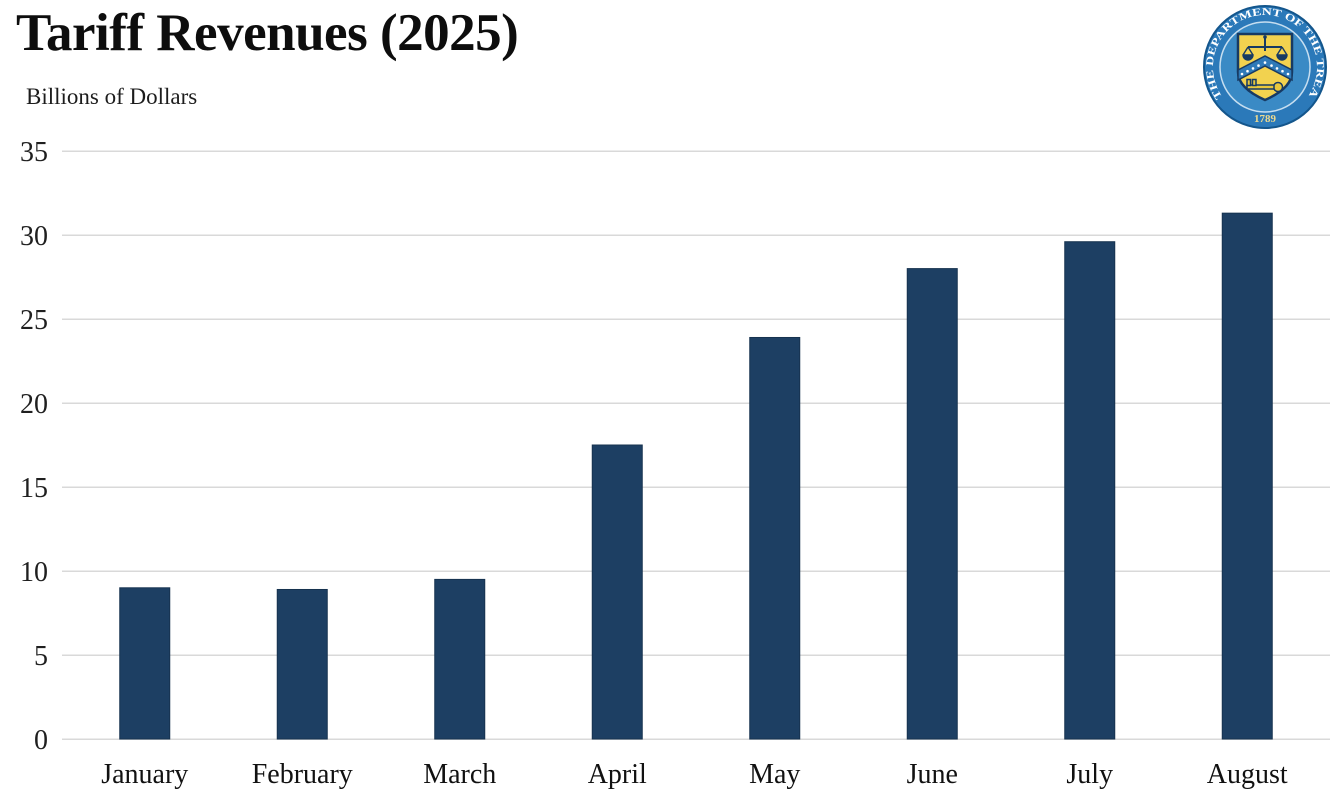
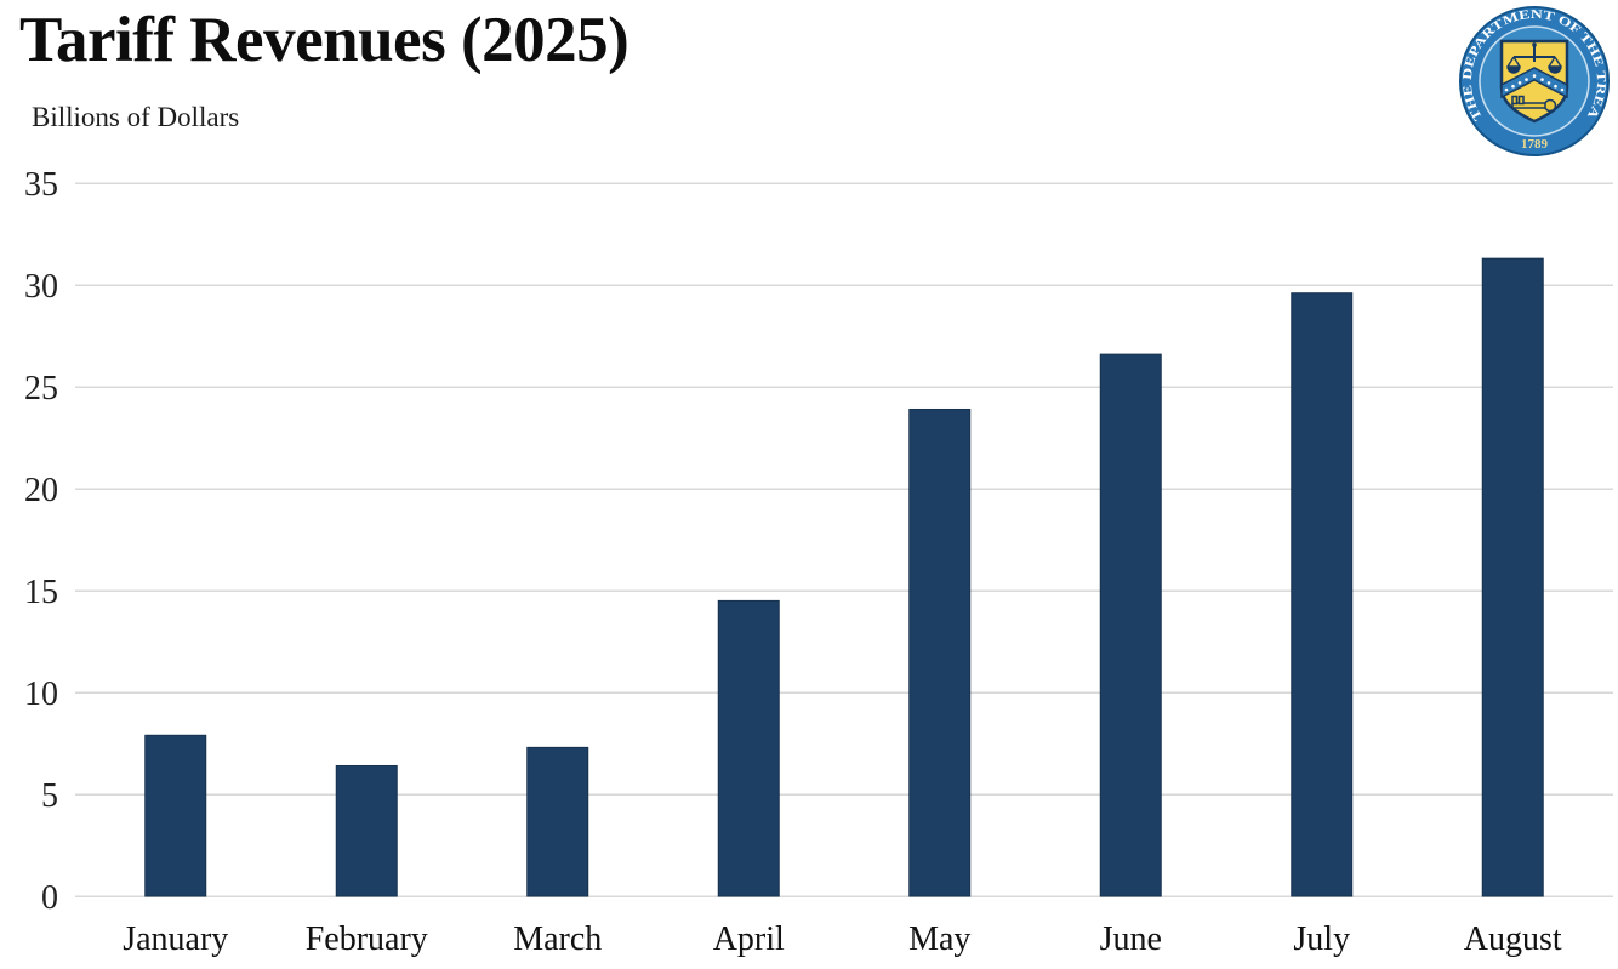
January: 9.0 -> 7.9
February: 8.9 -> 6.4
March: 9.5 -> 7.3
April: 17.5 -> 14.5
June: 28.0 -> 26.6
